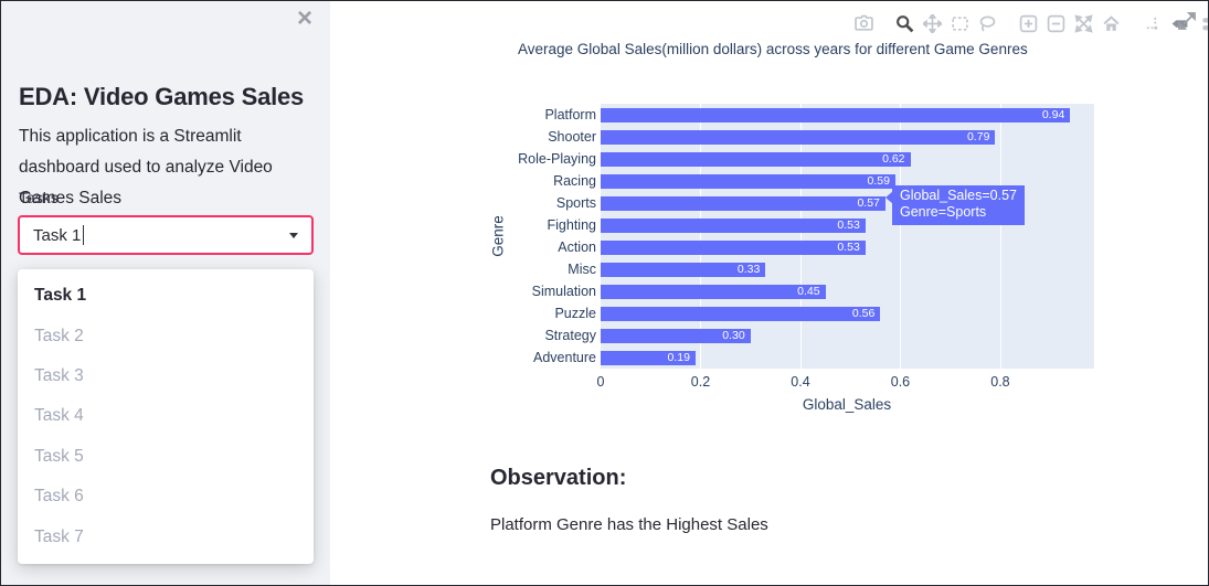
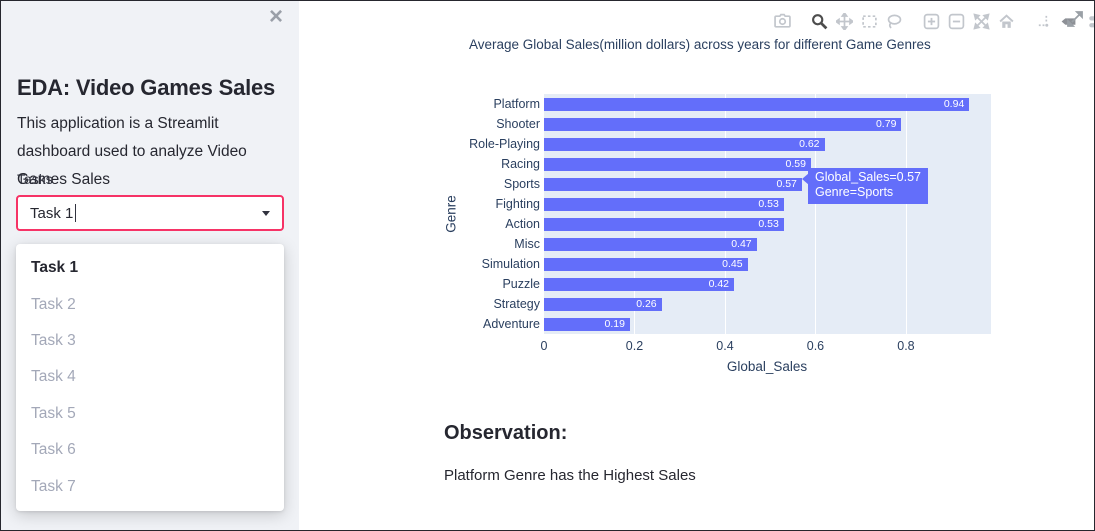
Misc: 0.33 -> 0.47
Puzzle: 0.56 -> 0.42
Strategy: 0.30 -> 0.26
